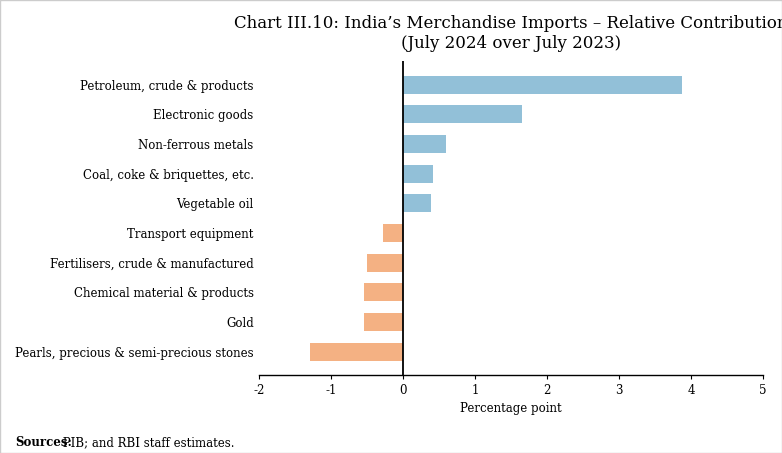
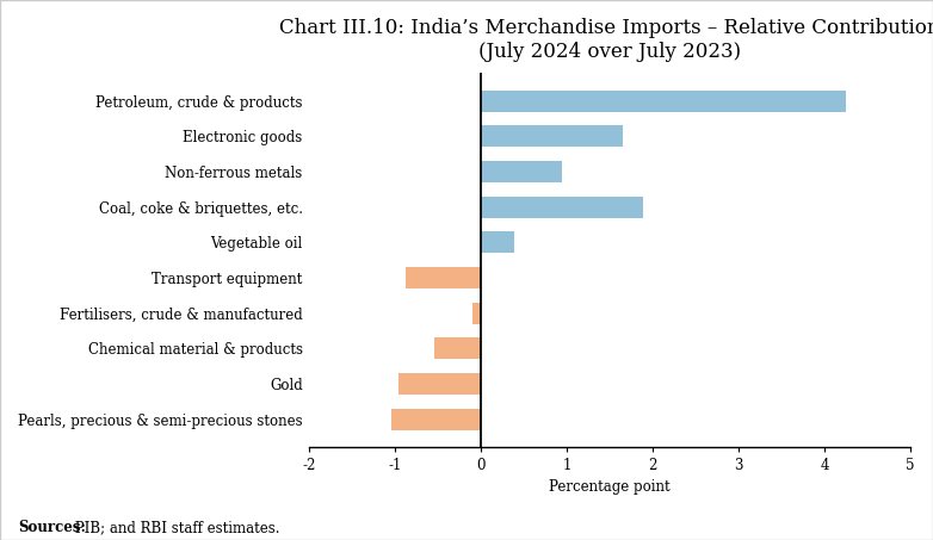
Petroleum, crude & products: 3.87 -> 4.24
Non-ferrous metals: 0.60 -> 0.94
Coal, coke & briquettes, etc.: 0.42 -> 1.88
Transport equipment: -0.28 -> -0.88
Fertilisers, crude & manufactured: -0.50 -> -0.10
Gold: -0.55 -> -0.96
Pearls, precious & semi-precious stones: -1.30 -> -1.04
